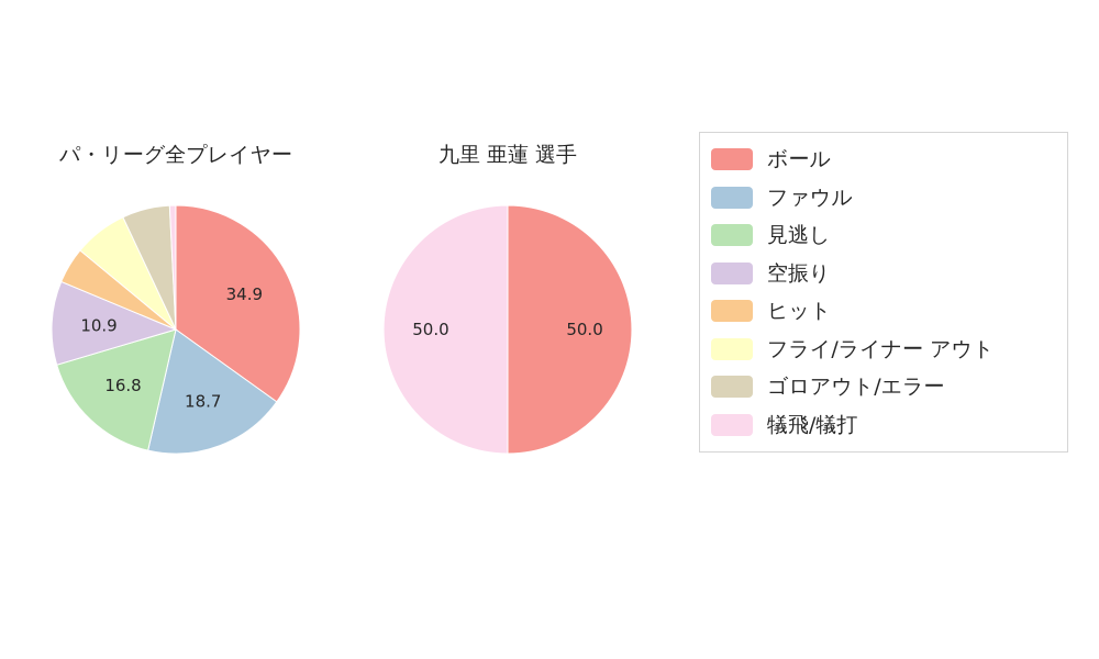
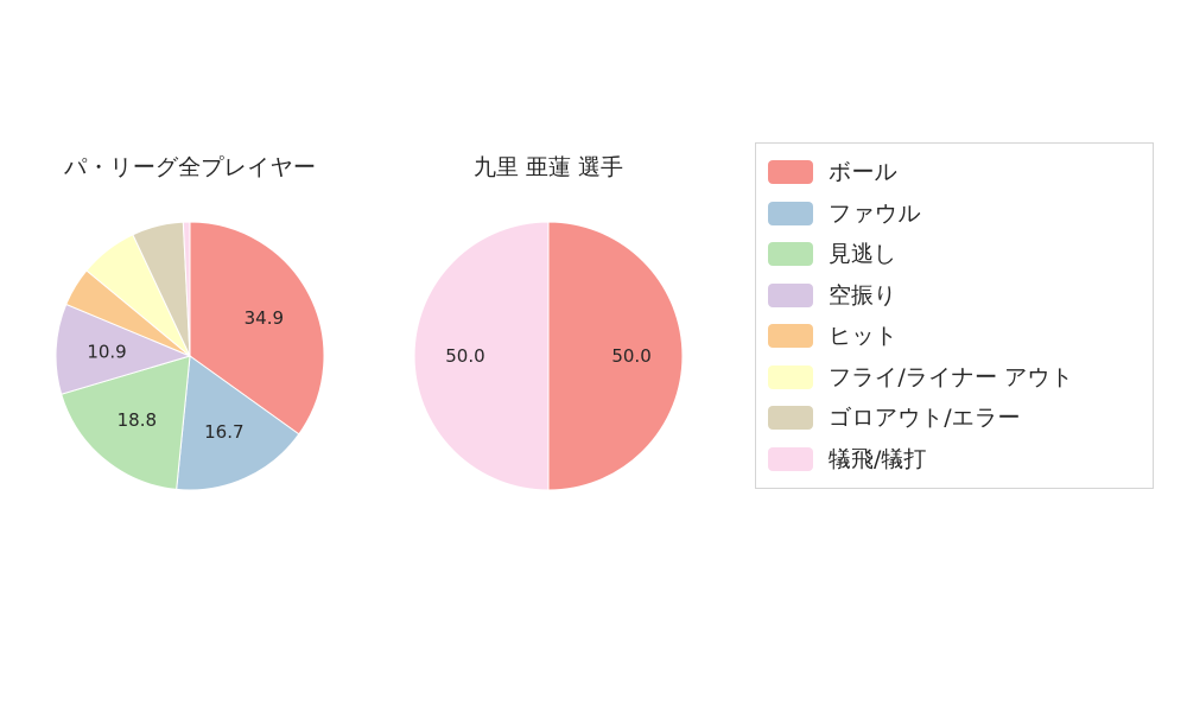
パ・リーグ全プレイヤー/ファウル: 18.7 -> 16.7
パ・リーグ全プレイヤー/見逃し: 16.8 -> 18.8
